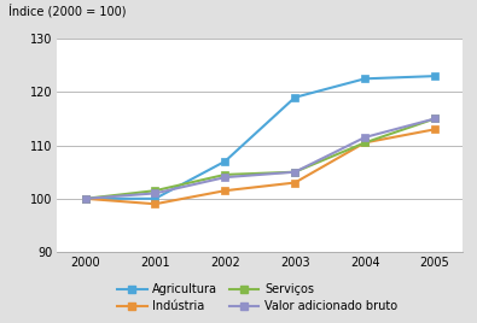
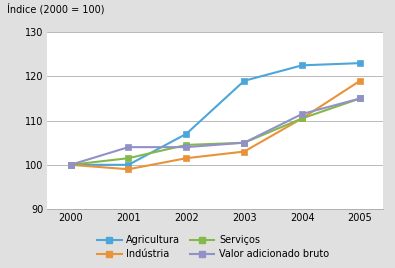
Valor adicionado bruto/2001: 101.0 -> 104.0
Indústria/2005: 113.0 -> 119.0
